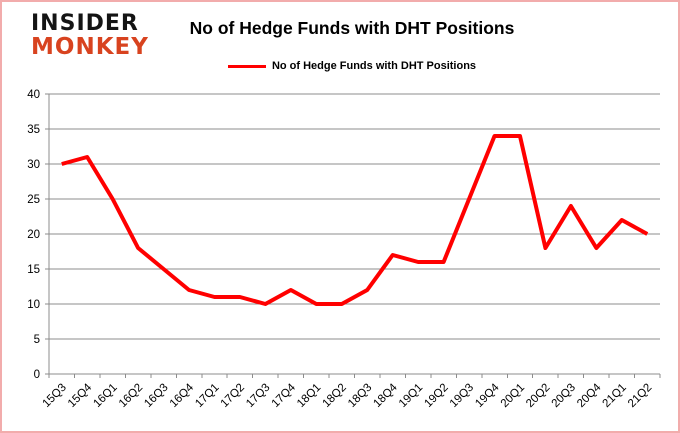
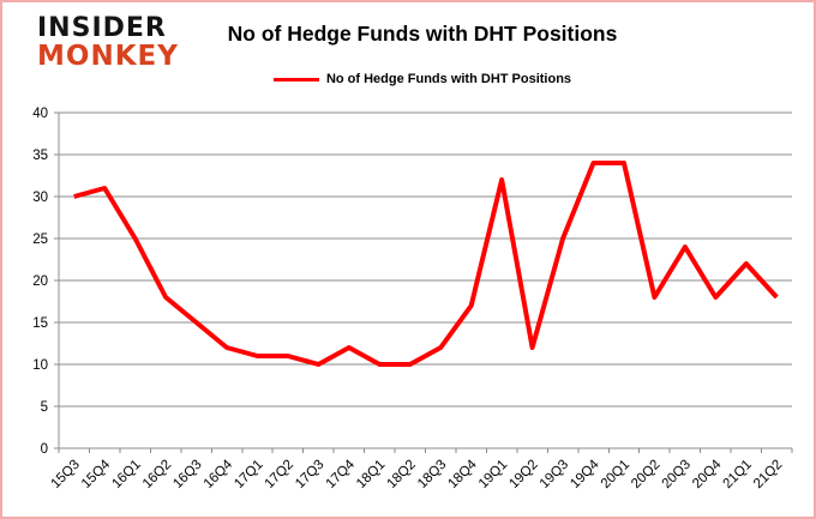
19Q1: 16 -> 32
19Q2: 16 -> 12
21Q2: 20 -> 18
